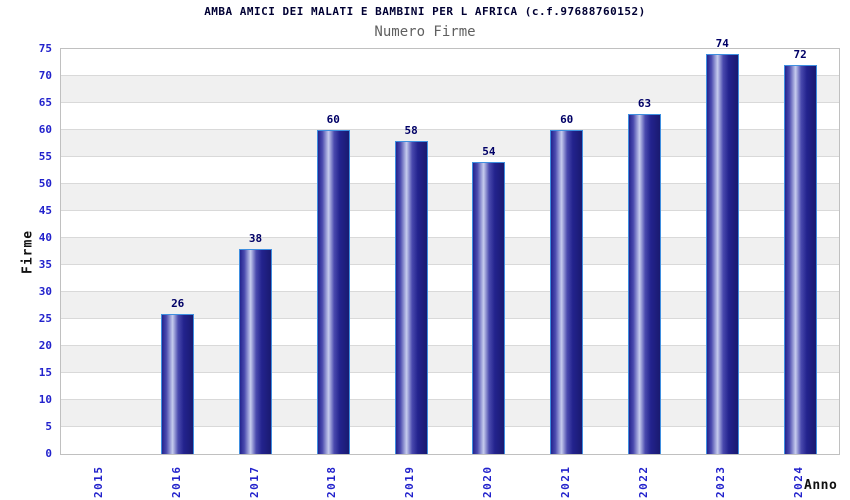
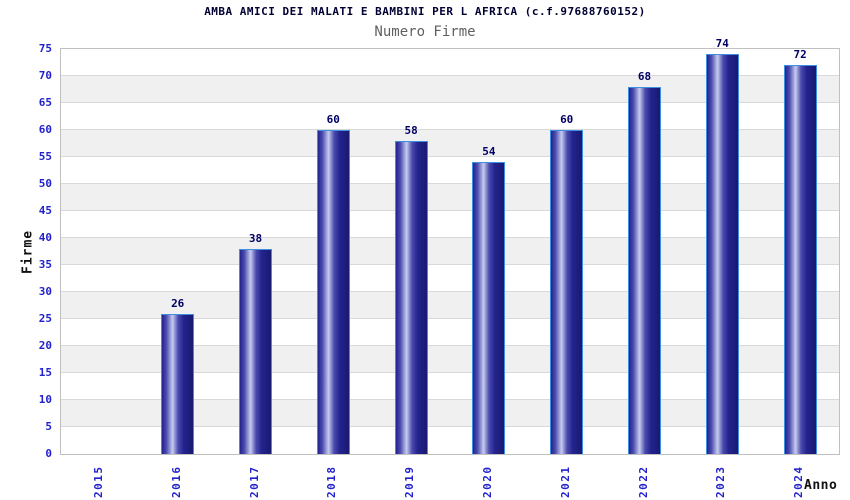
2022: 63 -> 68
